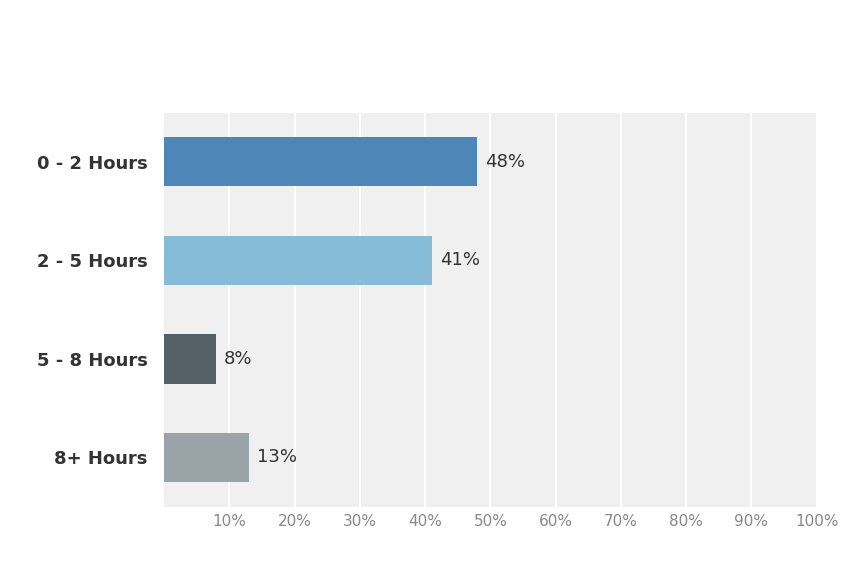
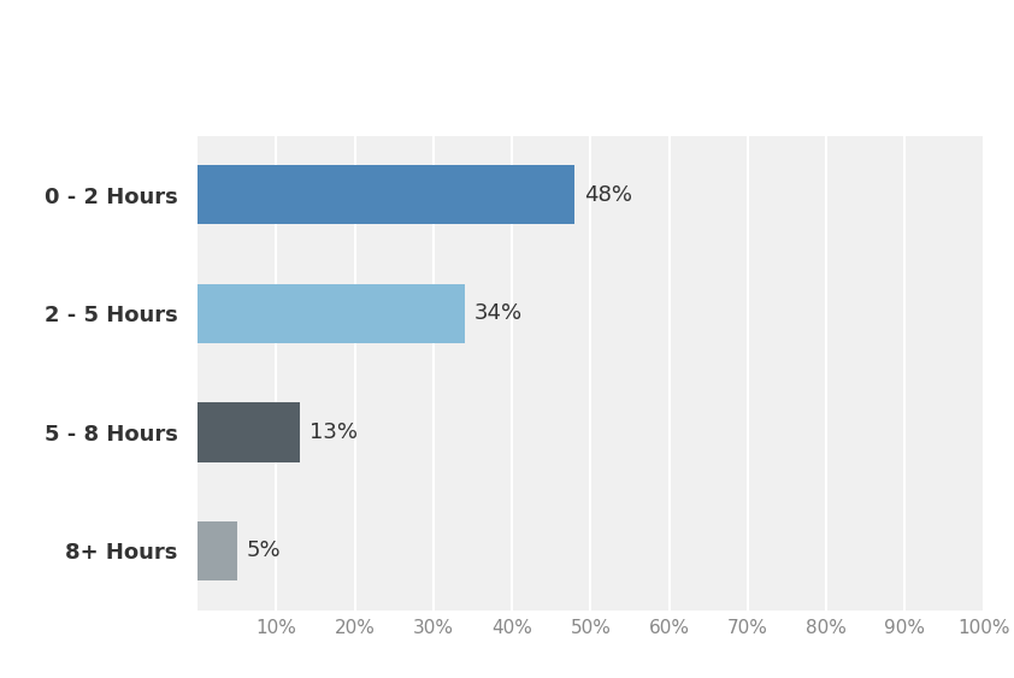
2 - 5 Hours: 41% -> 34%
5 - 8 Hours: 8% -> 13%
8+ Hours: 13% -> 5%
